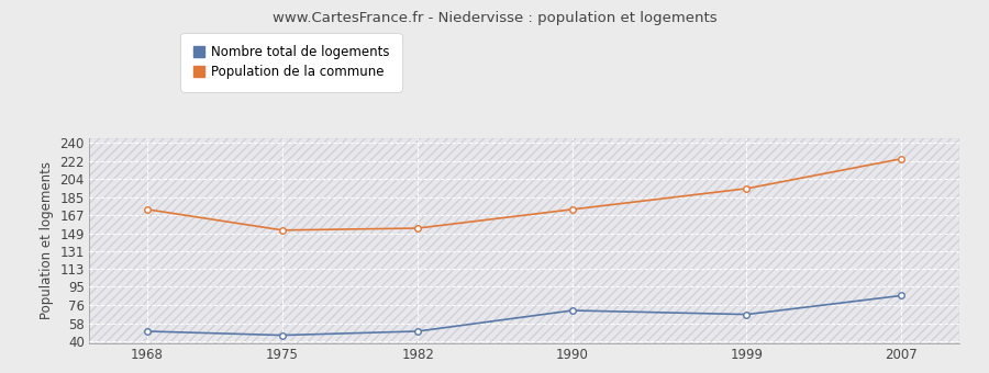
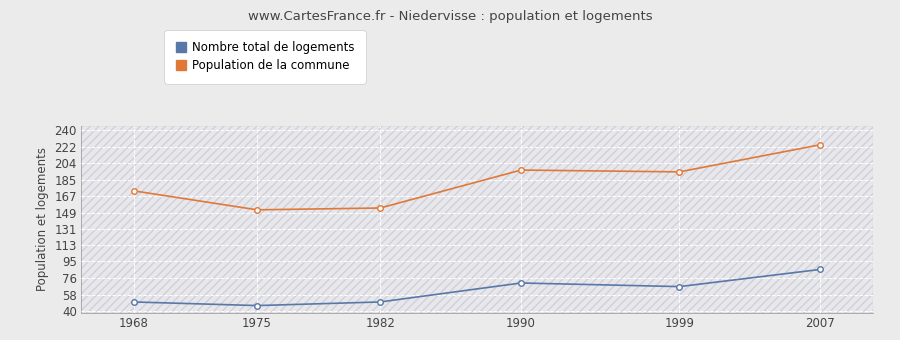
Population de la commune/1990: 173 -> 196
